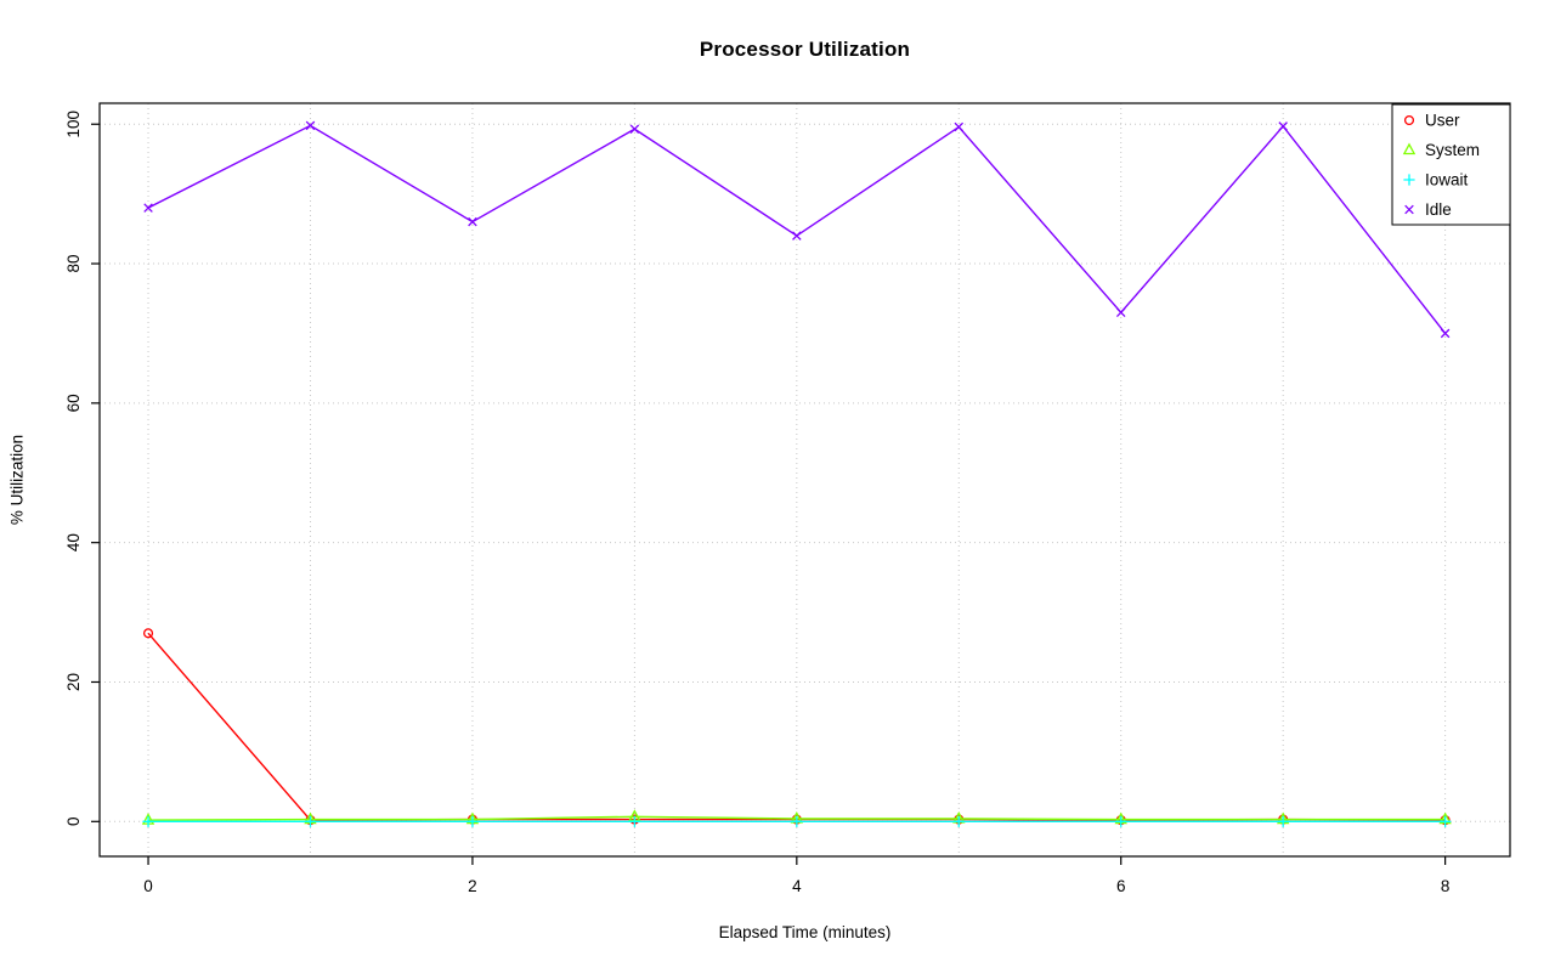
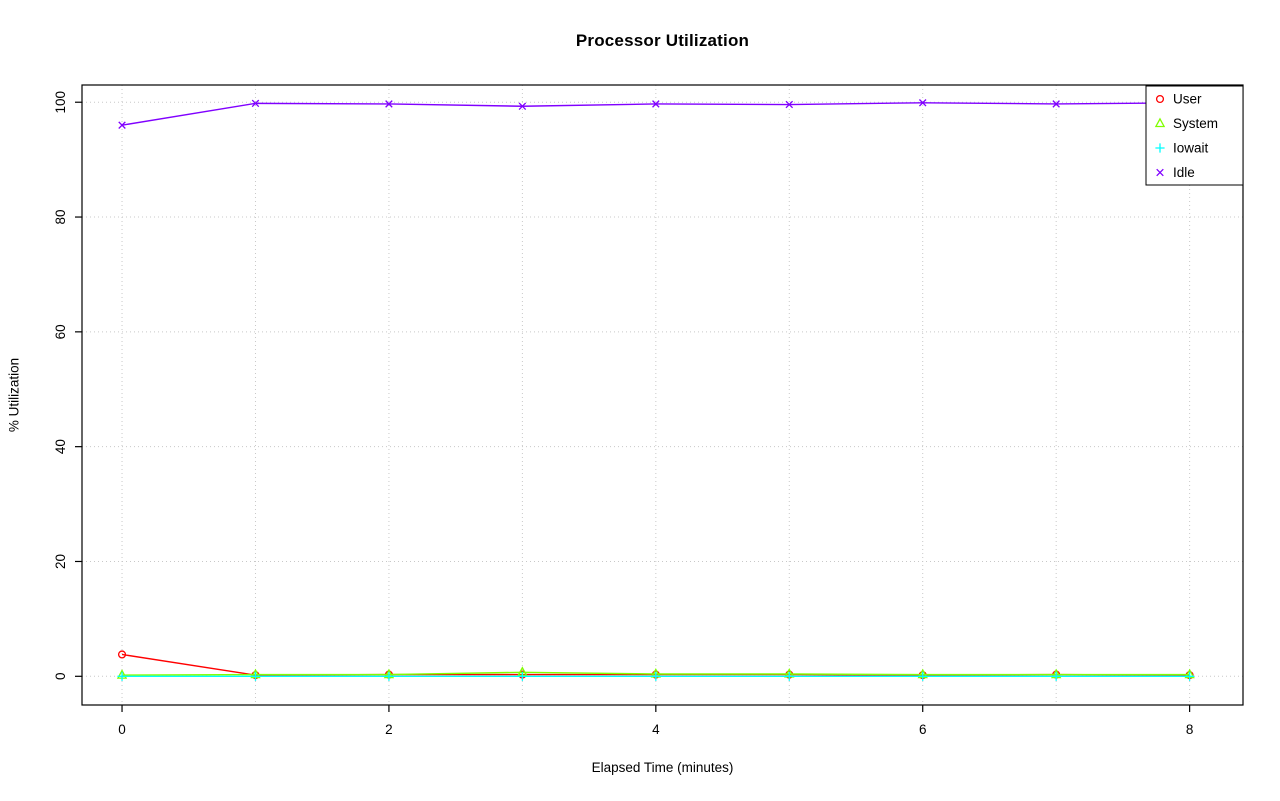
User/0: 27 -> 4
Idle/0: 88 -> 96
Idle/2: 86 -> 100
Idle/4: 84 -> 100
Idle/6: 73 -> 100
Idle/8: 70 -> 100
